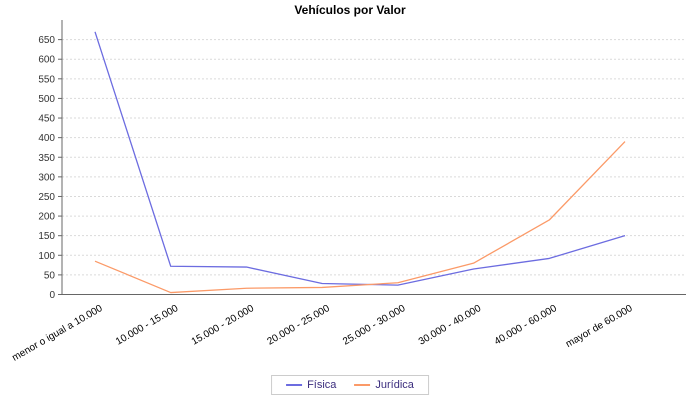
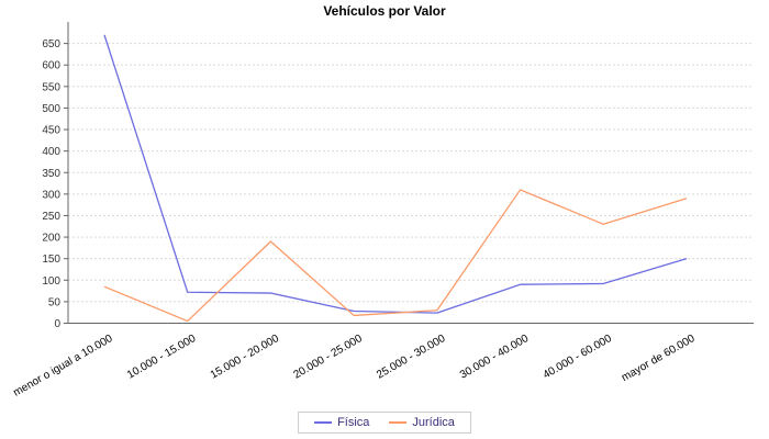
Jurídica/15.000 - 20.000: 20 -> 190
Física/30.000 - 40.000: 60 -> 90
Jurídica/30.000 - 40.000: 80 -> 310
Jurídica/40.000 - 60.000: 190 -> 230
Jurídica/mayor de 60.000: 390 -> 290
